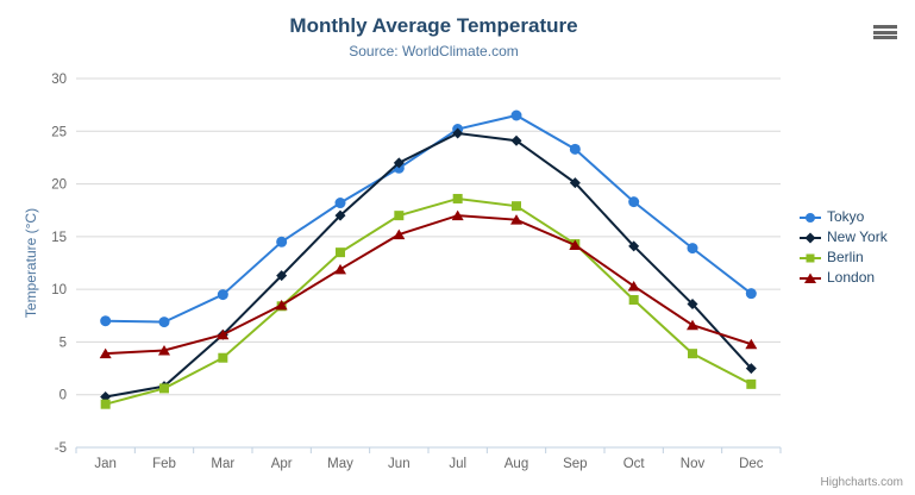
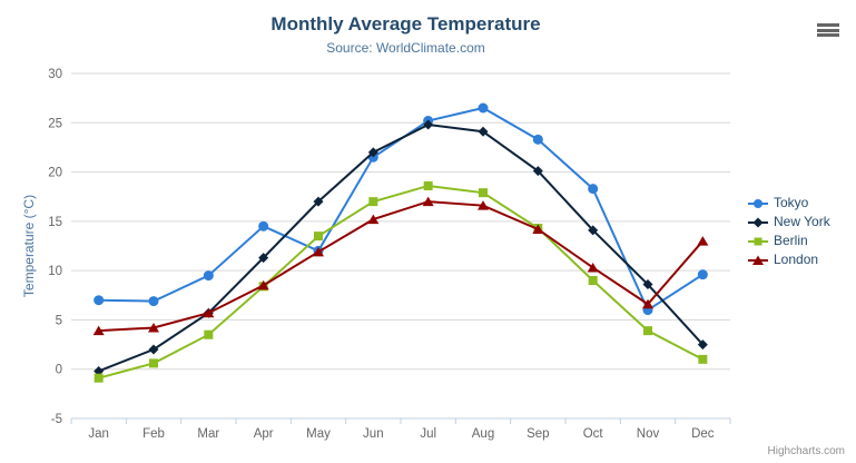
New York/Feb: 1 -> 2
Tokyo/May: 18 -> 12
Tokyo/Nov: 14 -> 6
London/Dec: 5 -> 13
